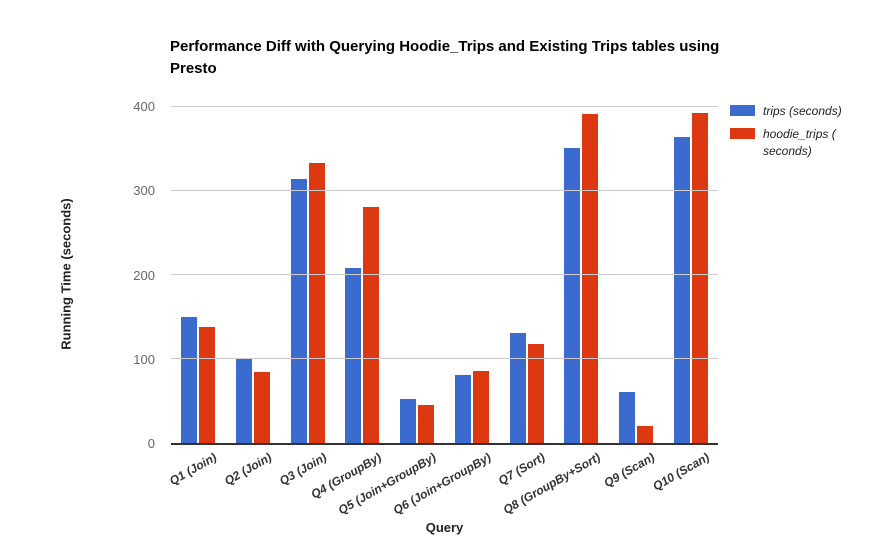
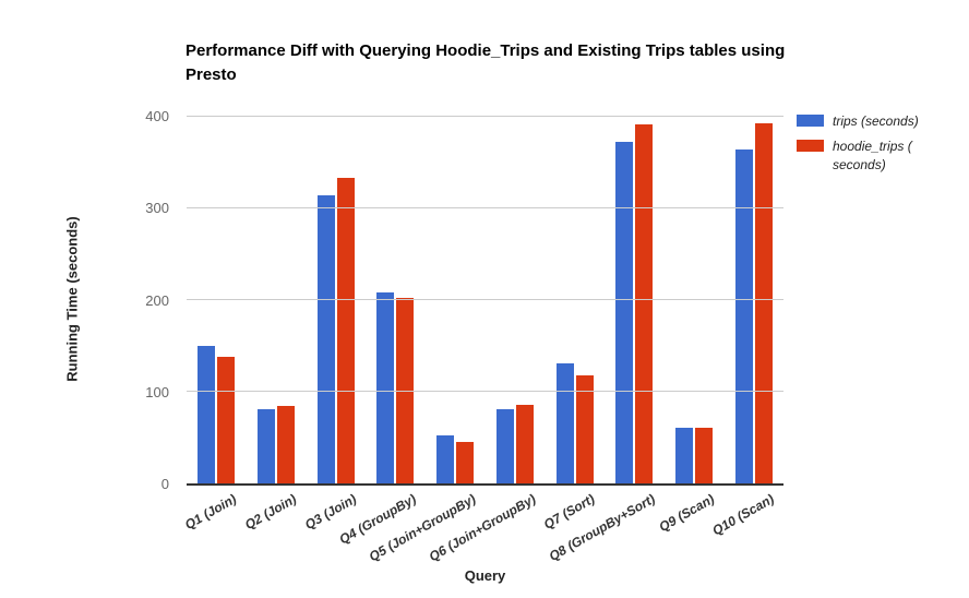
trips (seconds)/Q2 (Join): 100 -> 80
hoodie_trips ( seconds)/Q4 (GroupBy): 280 -> 200
trips (seconds)/Q8 (GroupBy+Sort): 350 -> 370
hoodie_trips ( seconds)/Q9 (Scan): 20 -> 60
